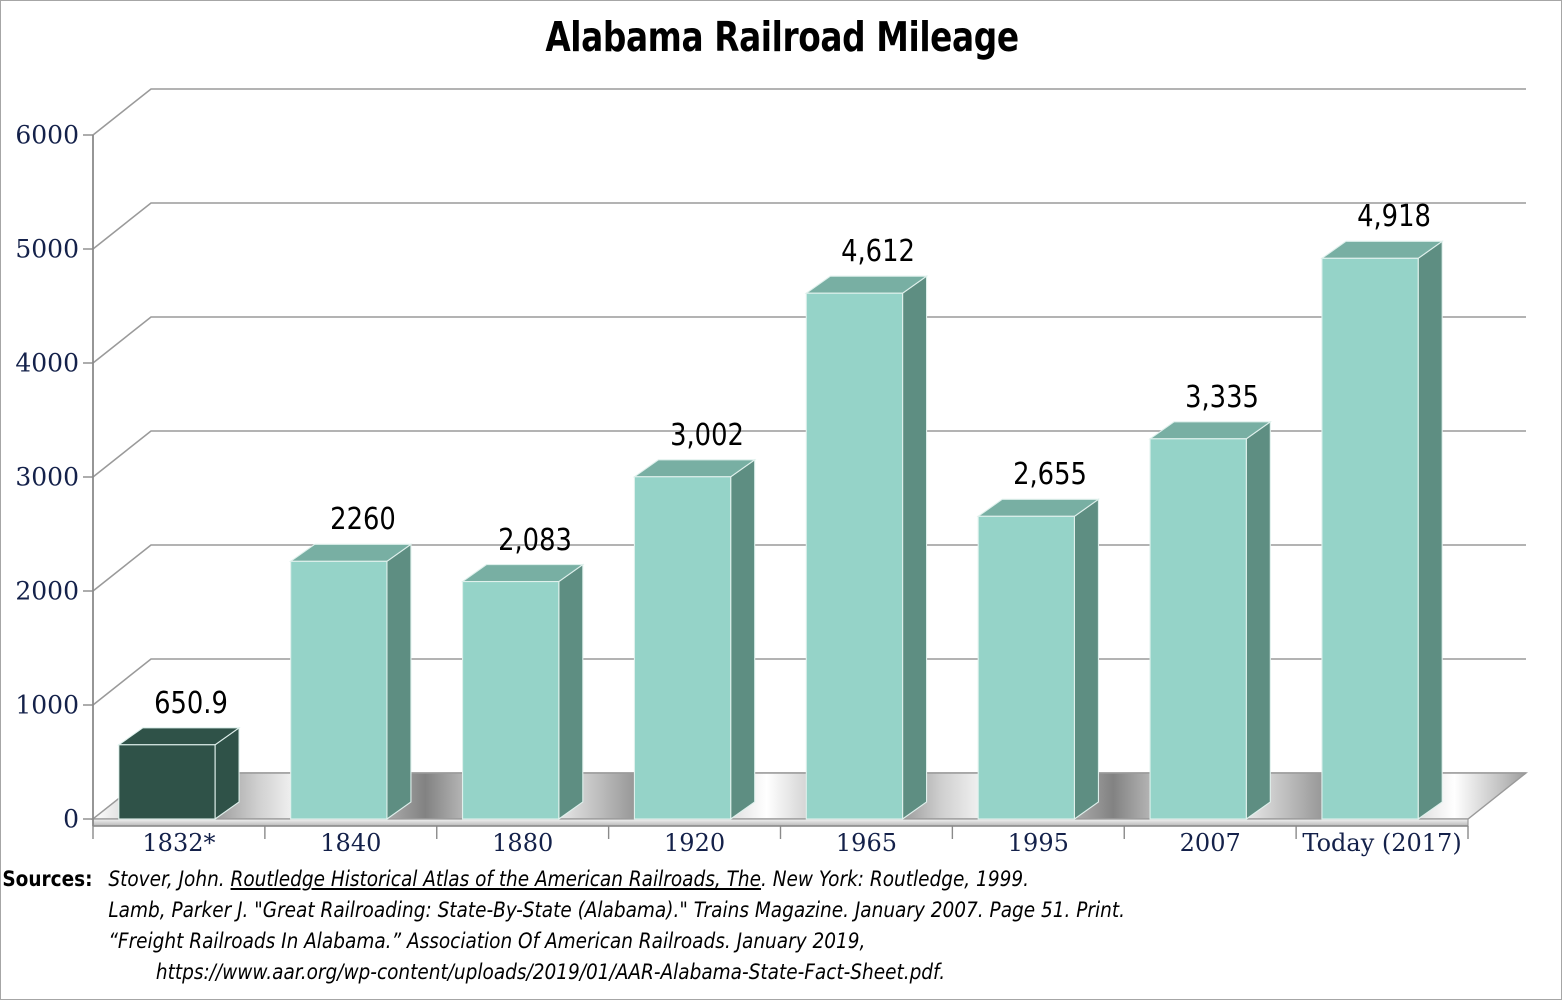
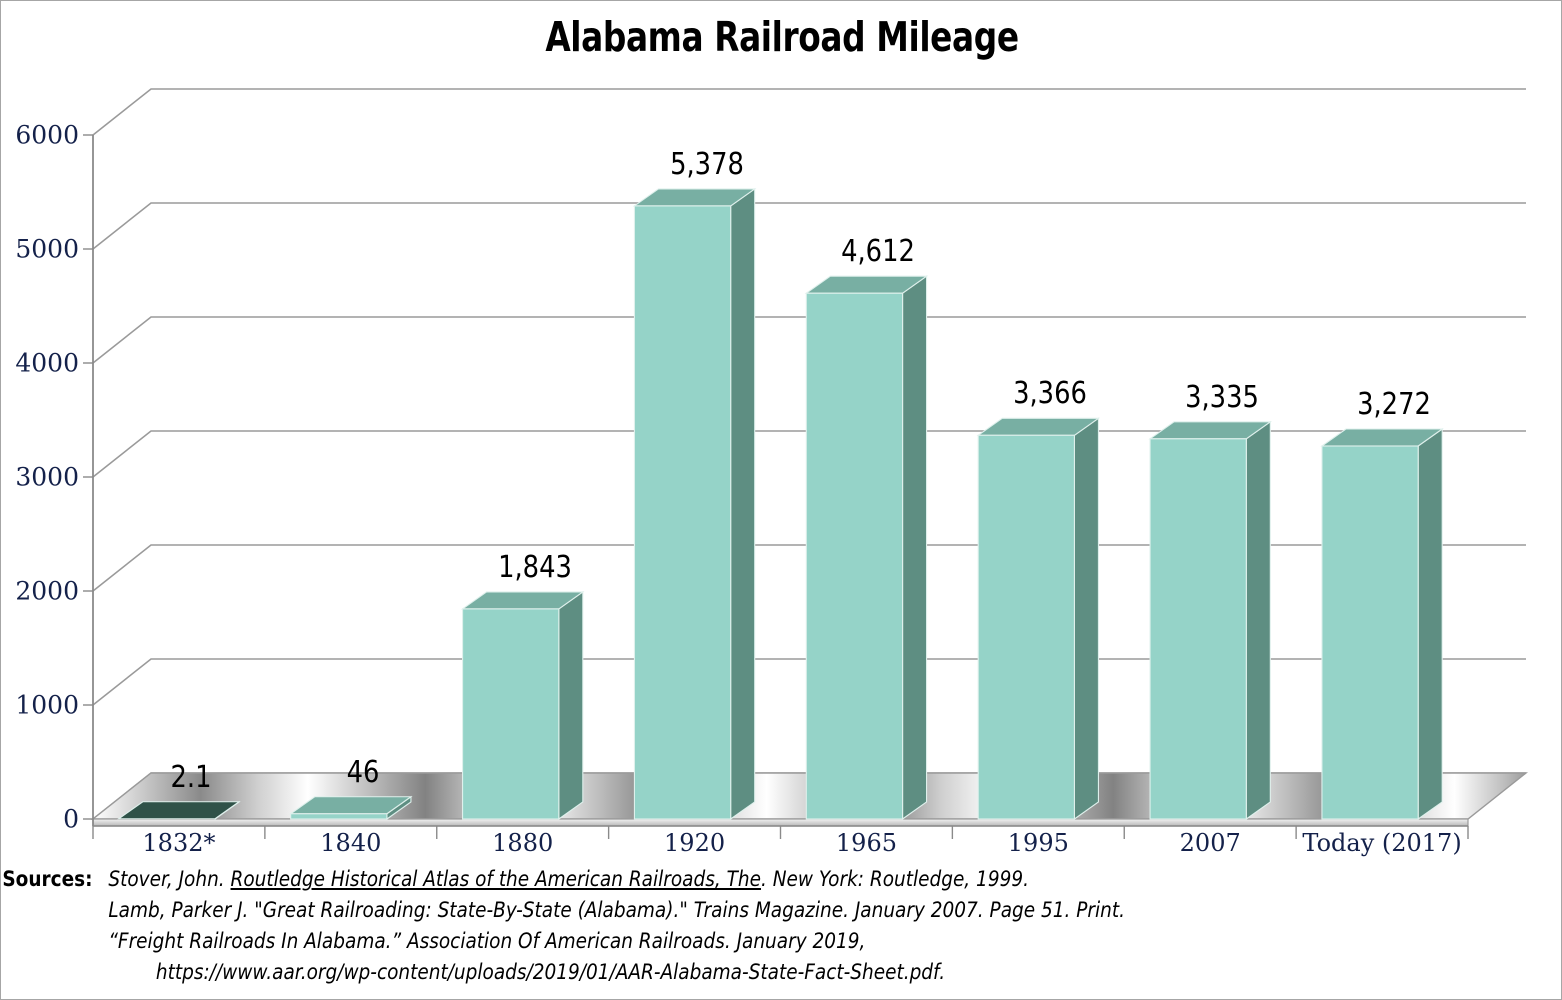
1832*: 650.9 -> 2.1
1840: 2260 -> 46
1880: 2,083 -> 1,843
1920: 3,002 -> 5,378
1995: 2,655 -> 3,366
Today (2017): 4,918 -> 3,272
